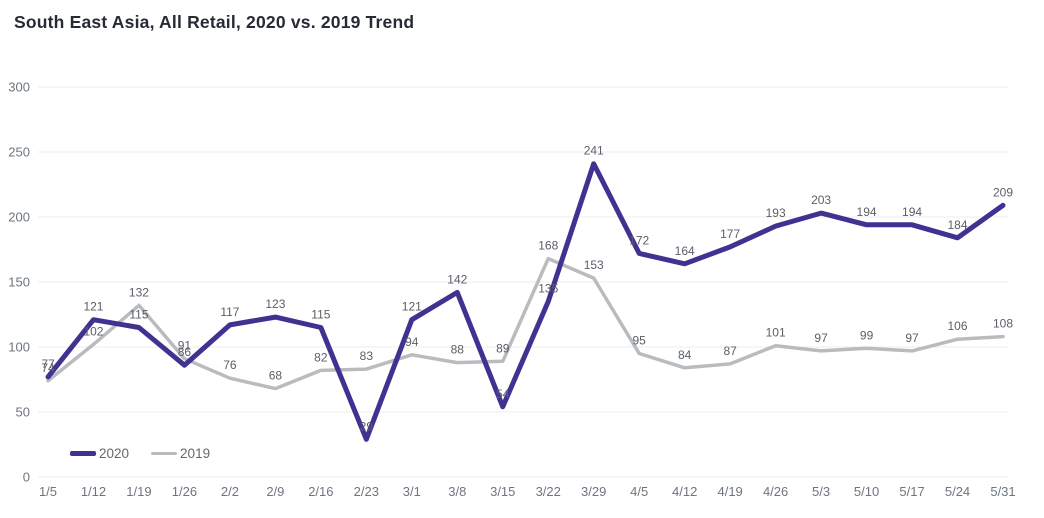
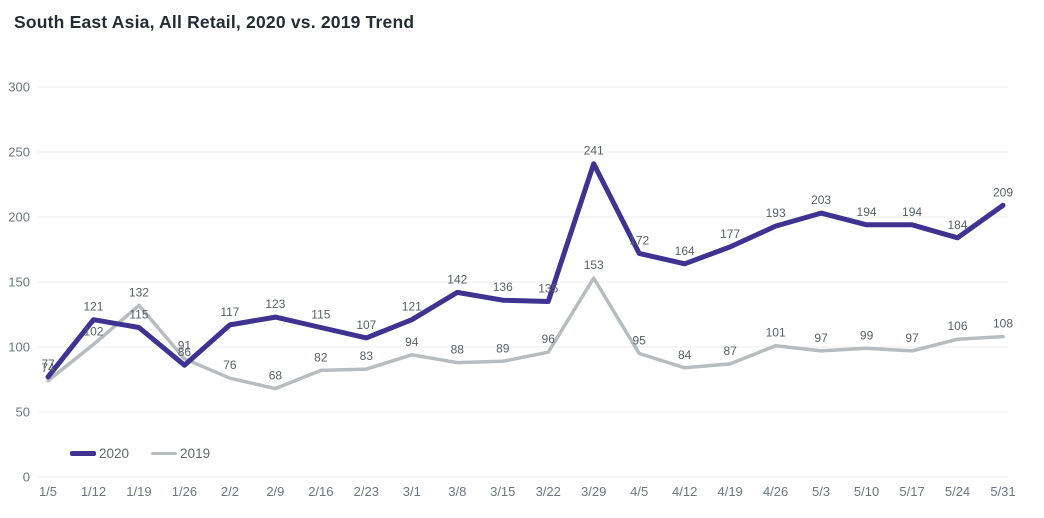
2020/2/23: 29 -> 107
2020/3/15: 54 -> 136
2019/3/22: 168 -> 96
